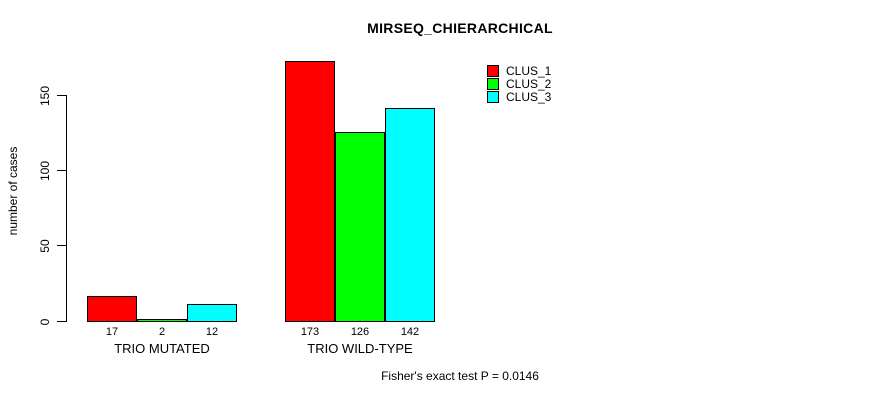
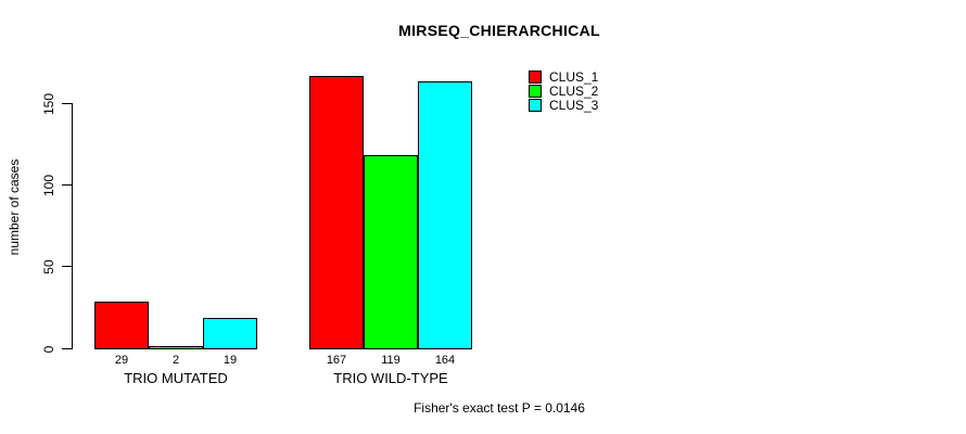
CLUS_1/TRIO MUTATED: 17 -> 29
CLUS_3/TRIO MUTATED: 12 -> 19
CLUS_1/TRIO WILD-TYPE: 173 -> 167
CLUS_2/TRIO WILD-TYPE: 126 -> 119
CLUS_3/TRIO WILD-TYPE: 142 -> 164
